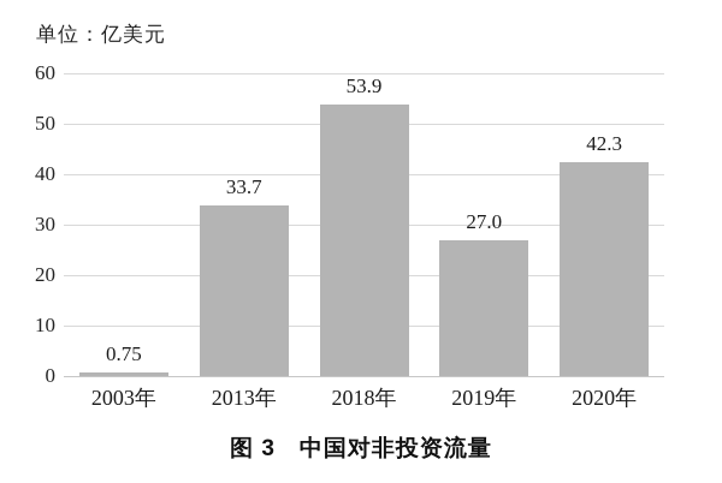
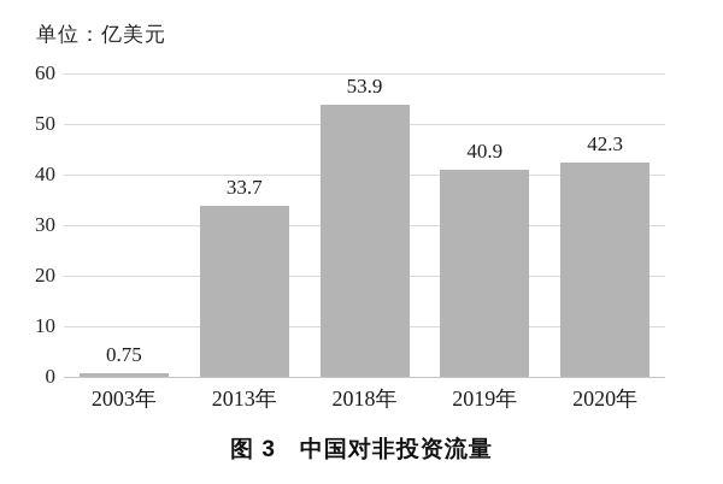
2019年: 27.0 -> 40.9
